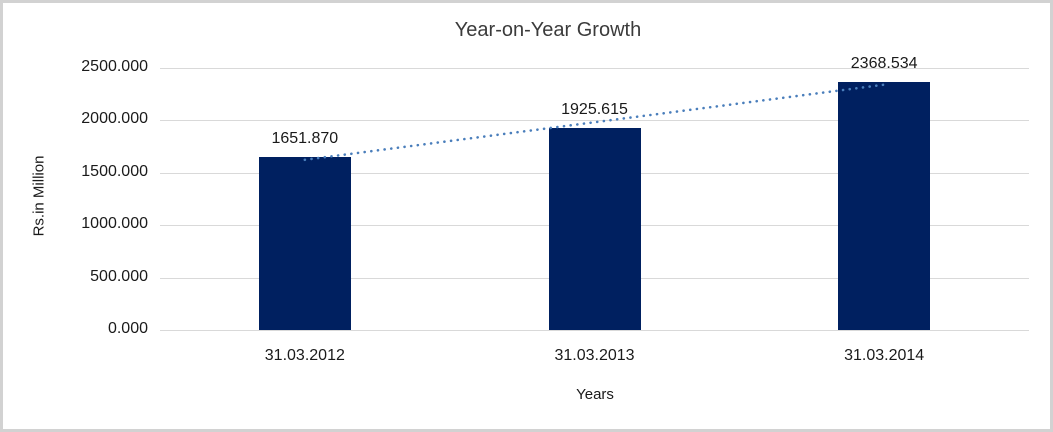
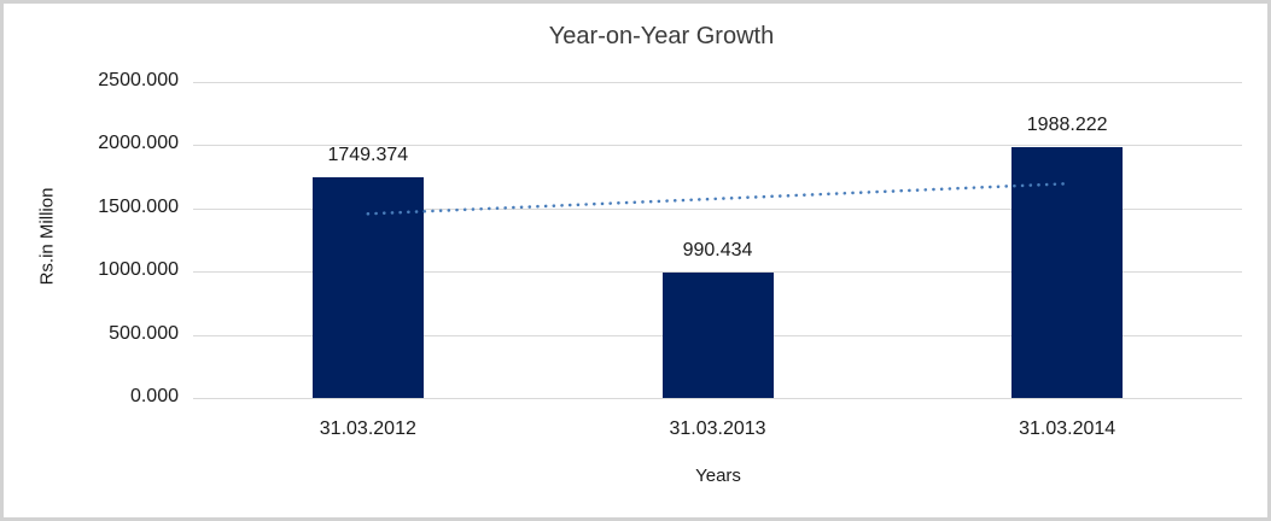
31.03.2012: 1651.870 -> 1749.374
31.03.2013: 1925.615 -> 990.434
31.03.2014: 2368.534 -> 1988.222
